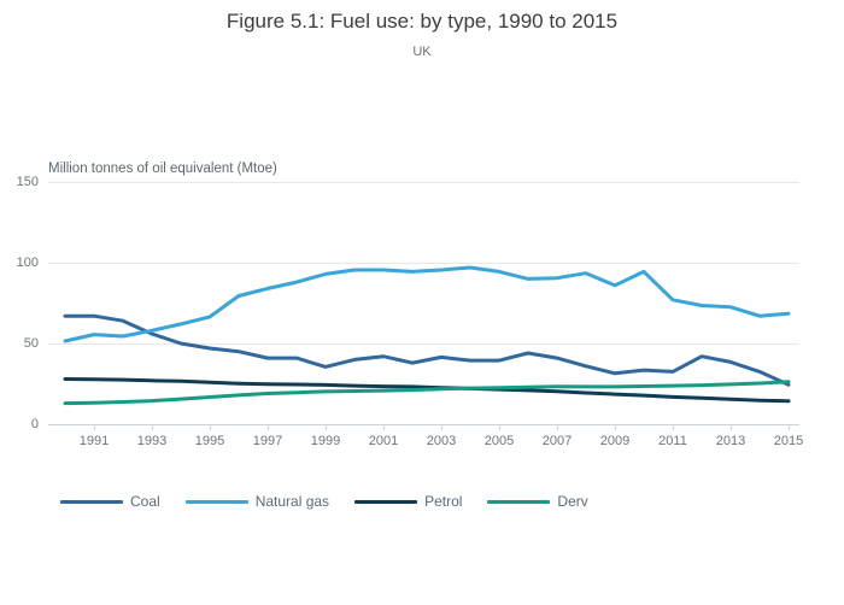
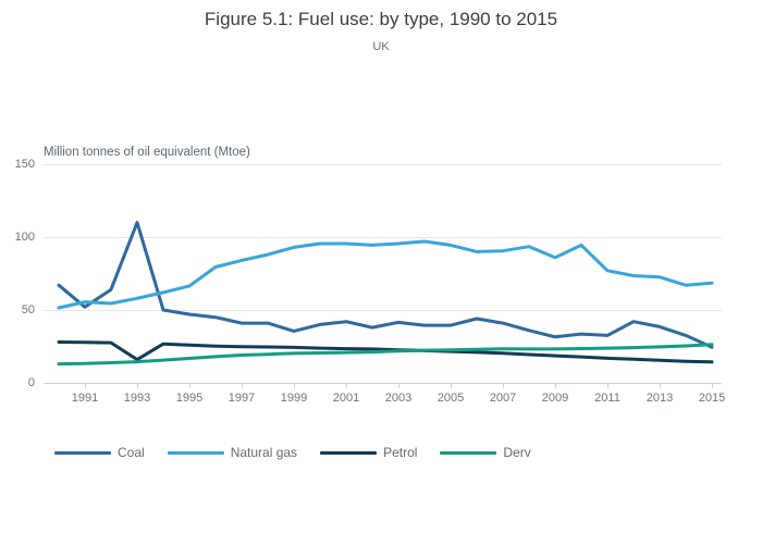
Coal/1991: 67 -> 52
Coal/1993: 56 -> 110
Petrol/1993: 27 -> 16
